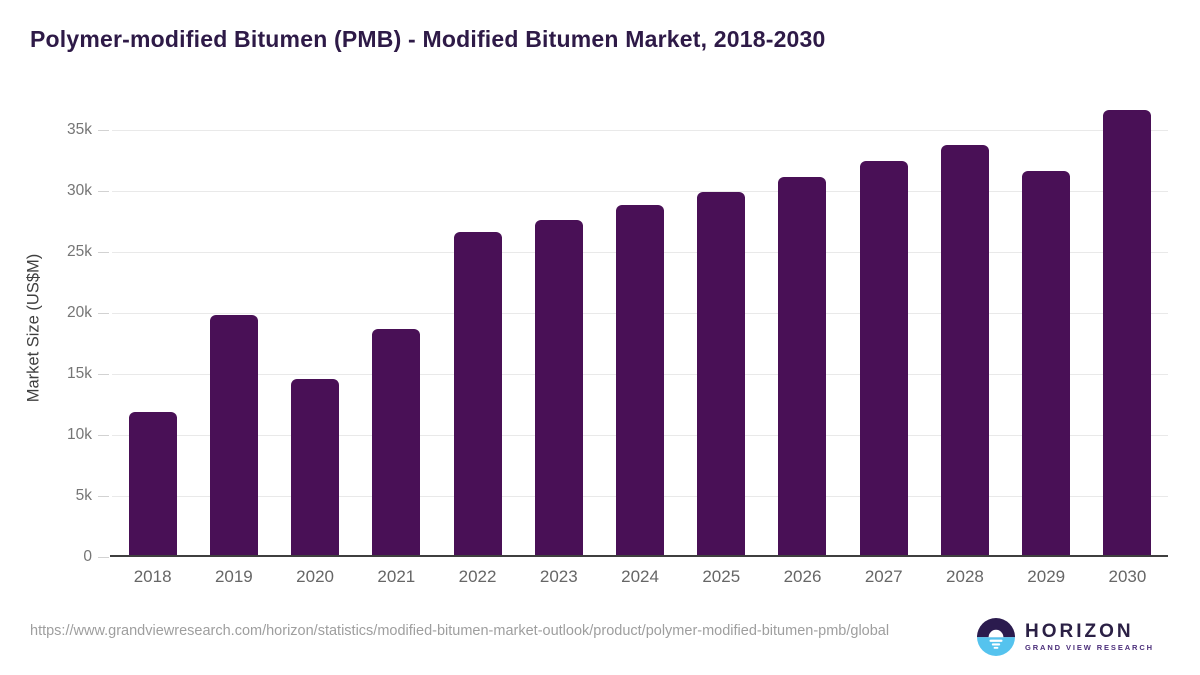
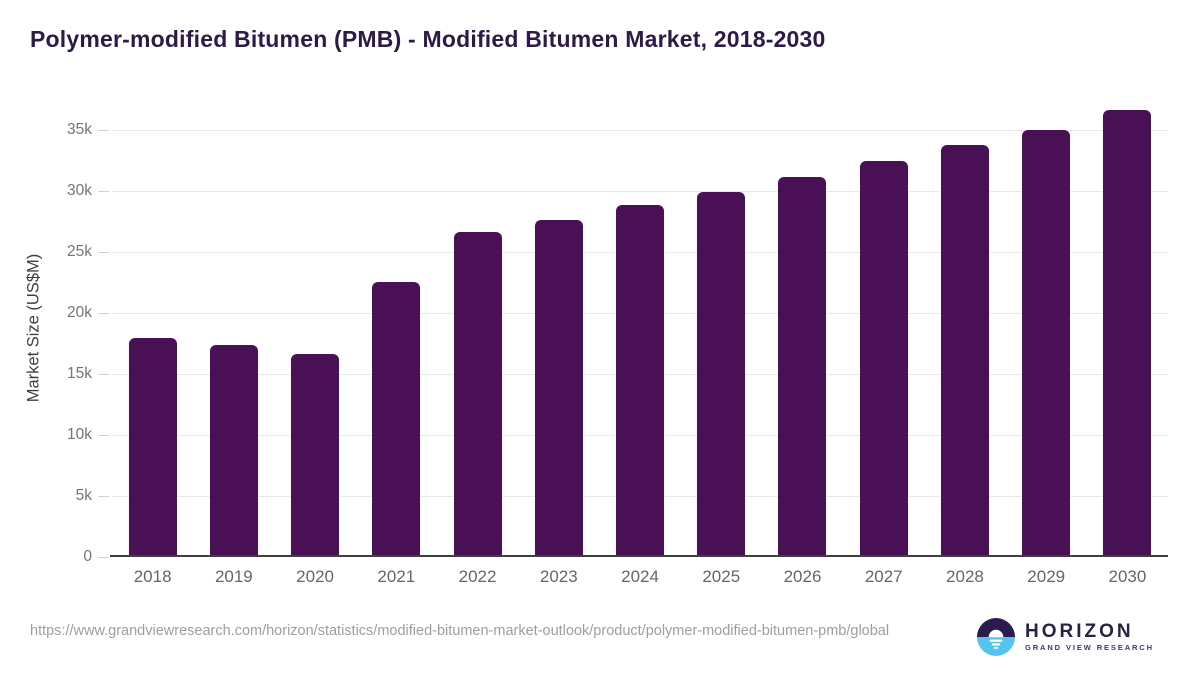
2018: 11.9k -> 17.9k
2019: 19.8k -> 17.4k
2020: 14.6k -> 16.6k
2021: 18.7k -> 22.5k
2029: 31.6k -> 35.0k
